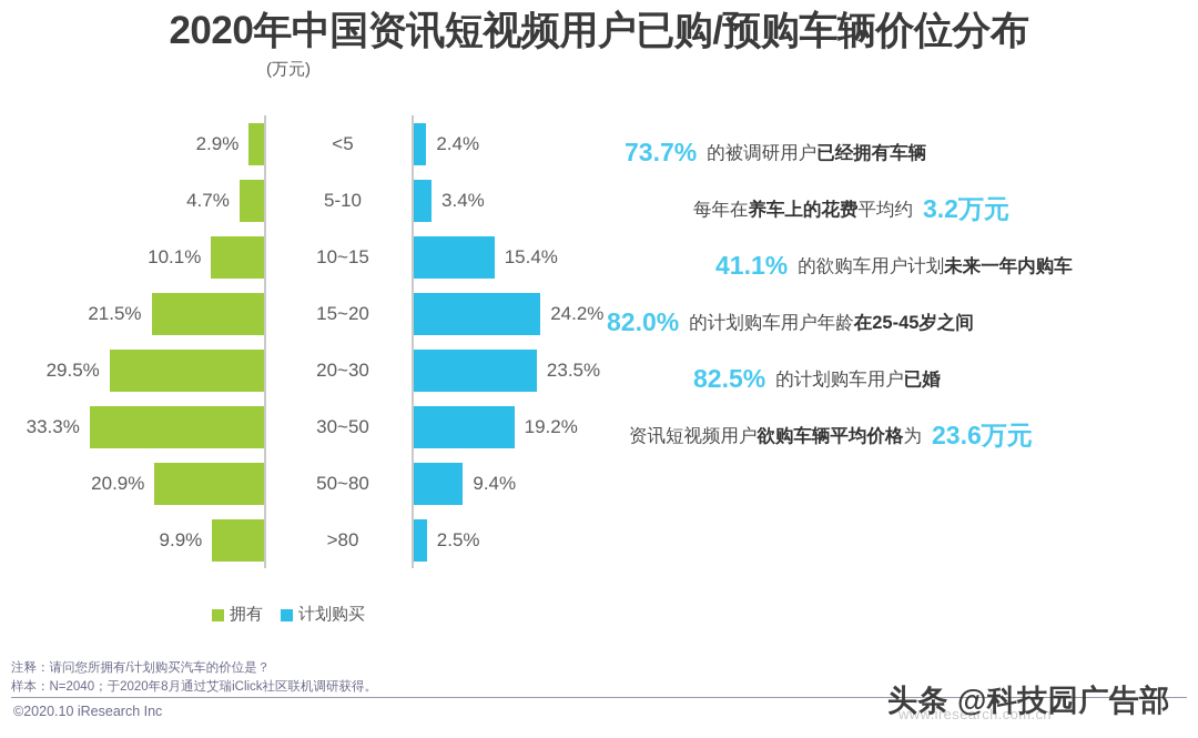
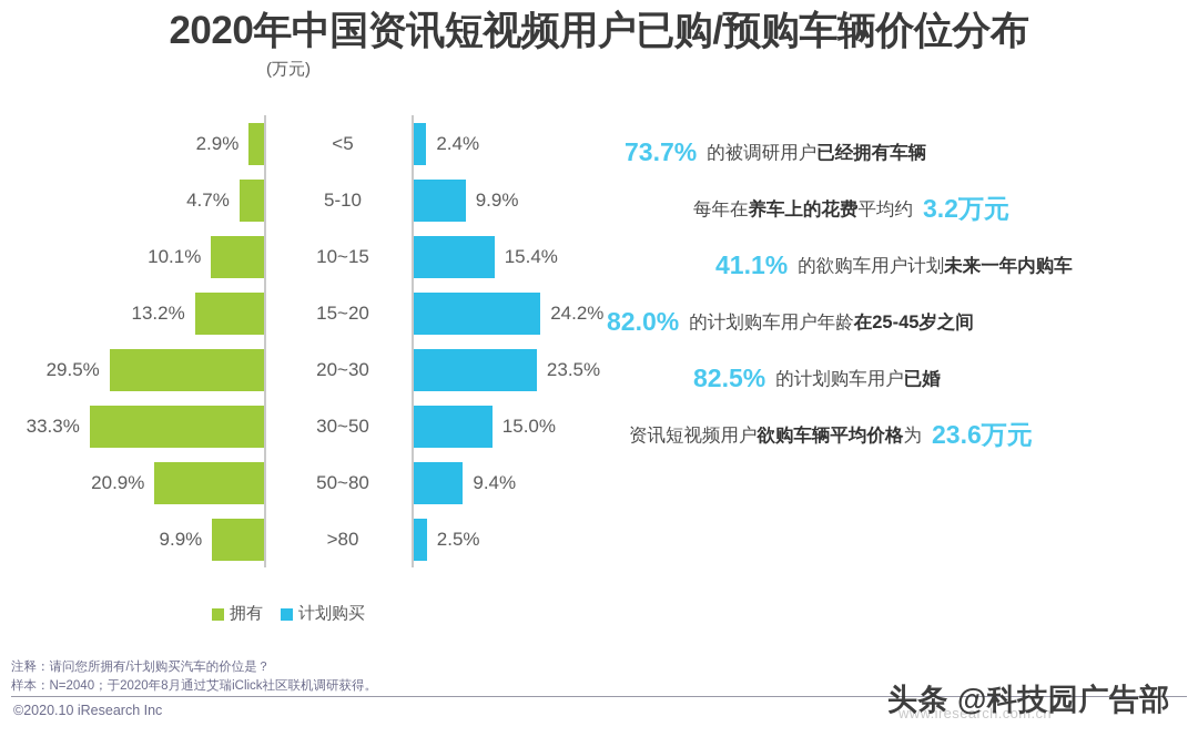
计划购买/5-10: 3.4% -> 9.9%
拥有/15~20: 21.5% -> 13.2%
计划购买/30~50: 19.2% -> 15.0%
